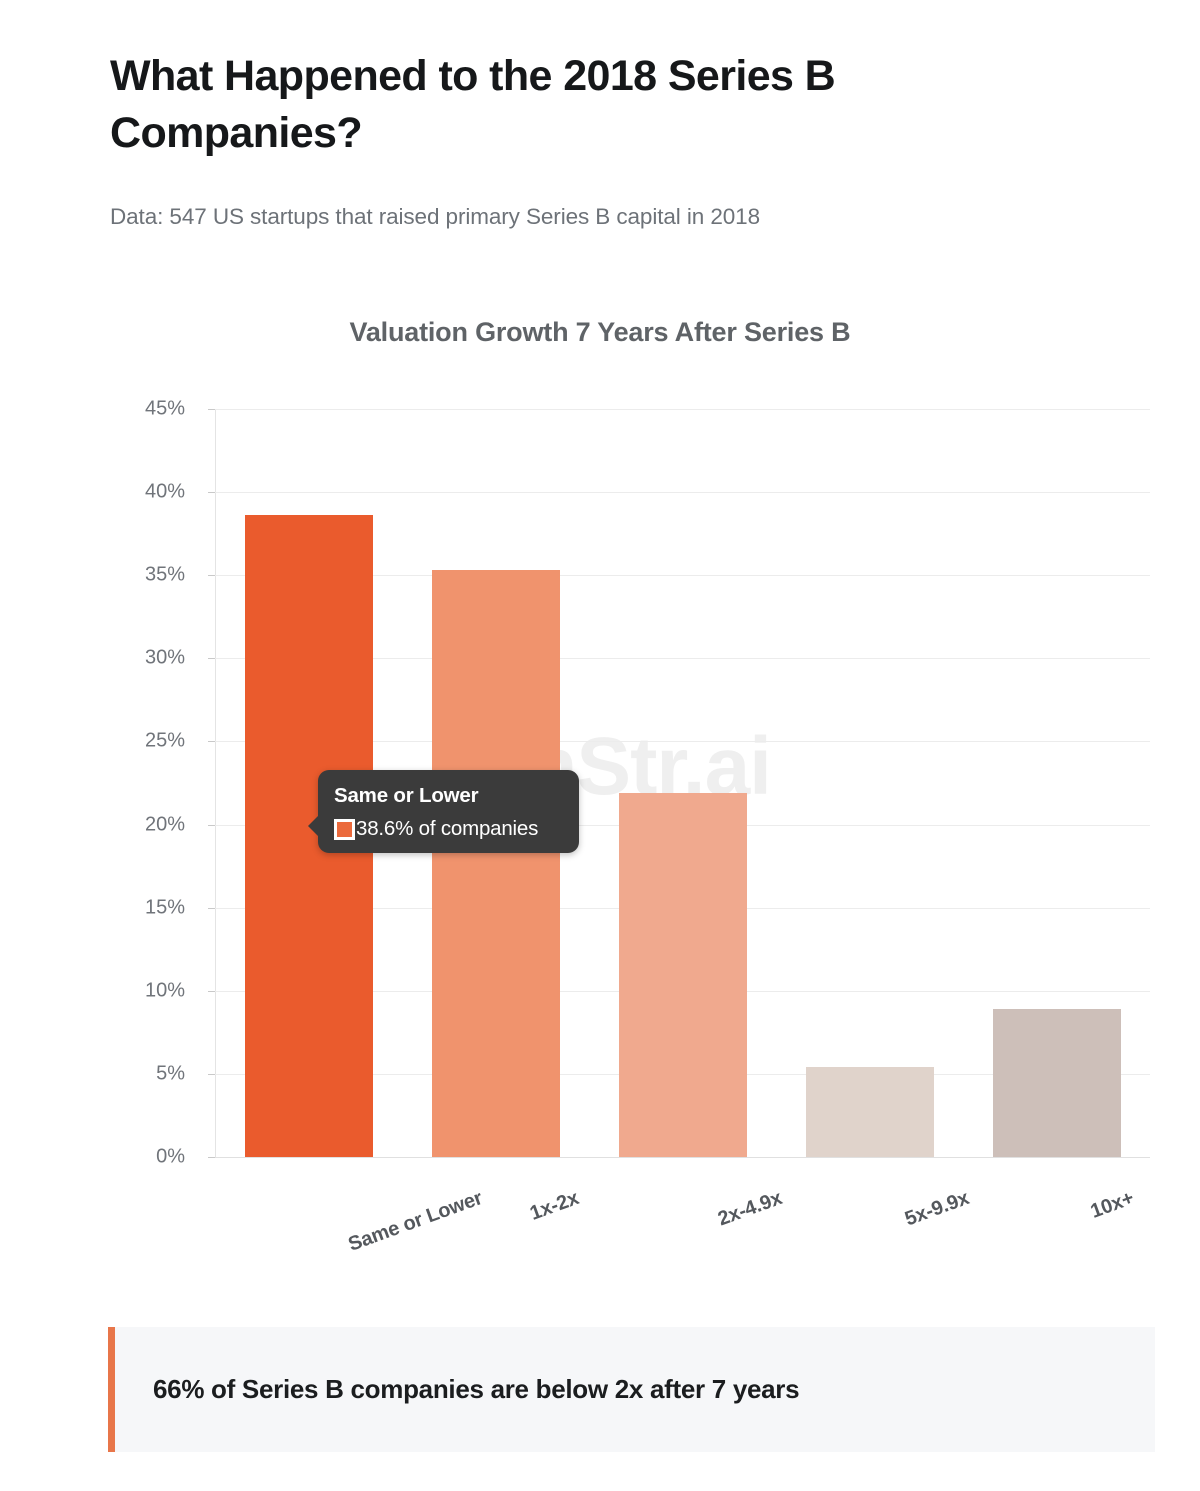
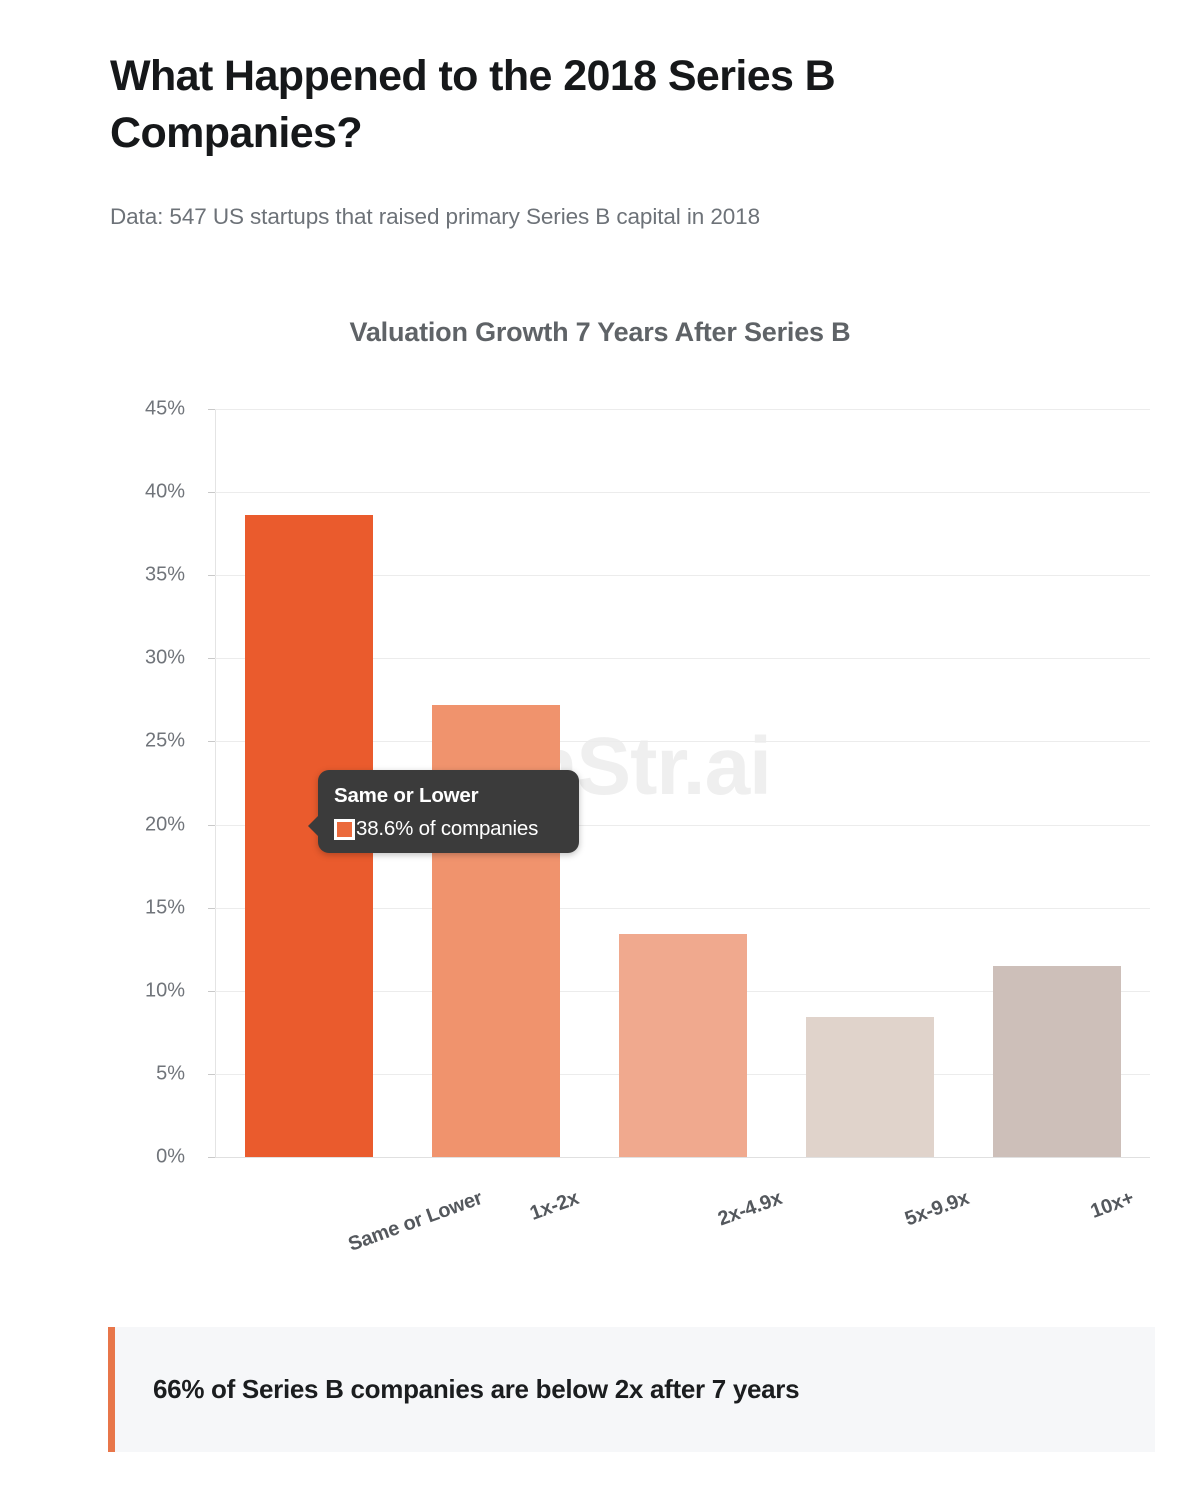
1x-2x: 35.3% -> 27.2%
2x-4.9x: 21.9% -> 13.4%
5x-9.9x: 5.4% -> 8.4%
10x+: 8.9% -> 11.5%
